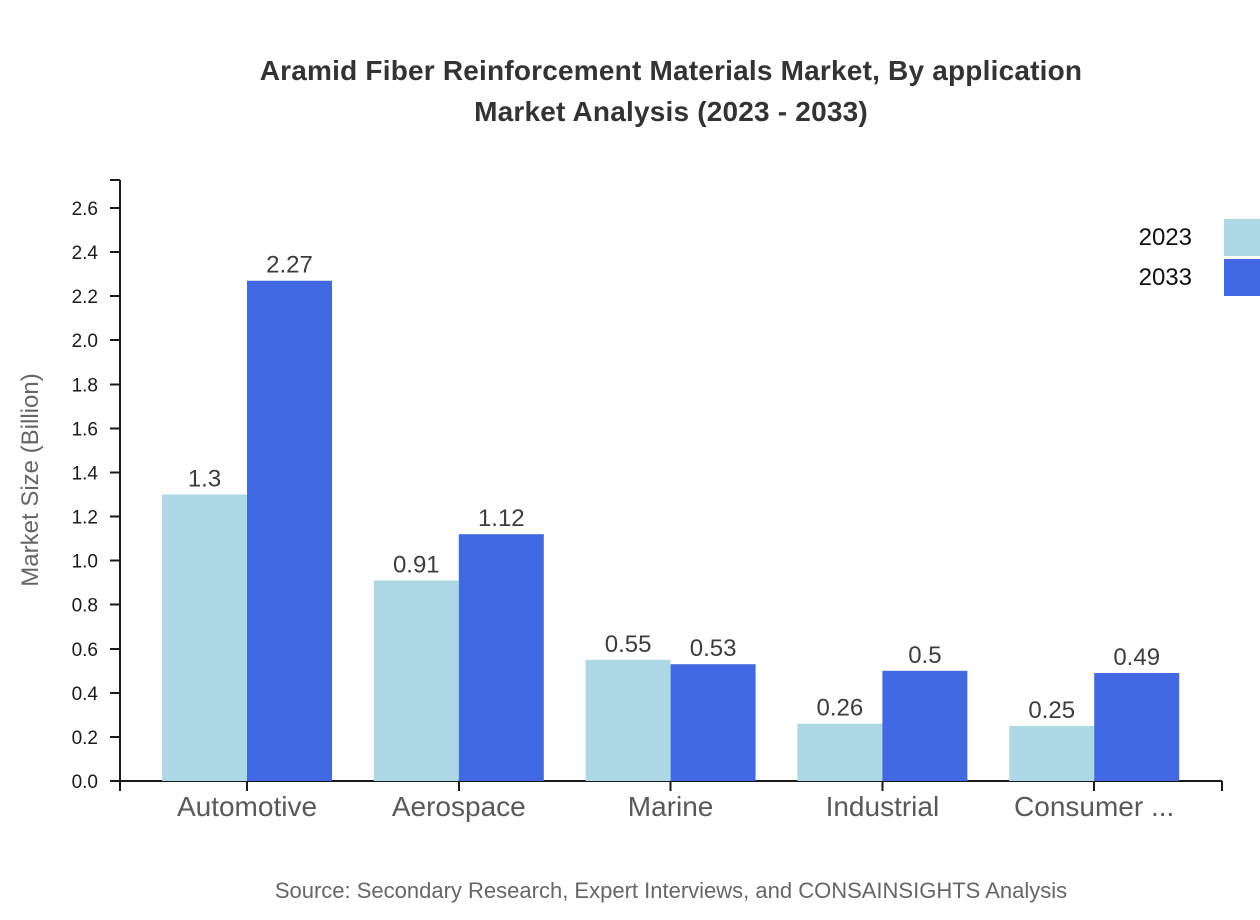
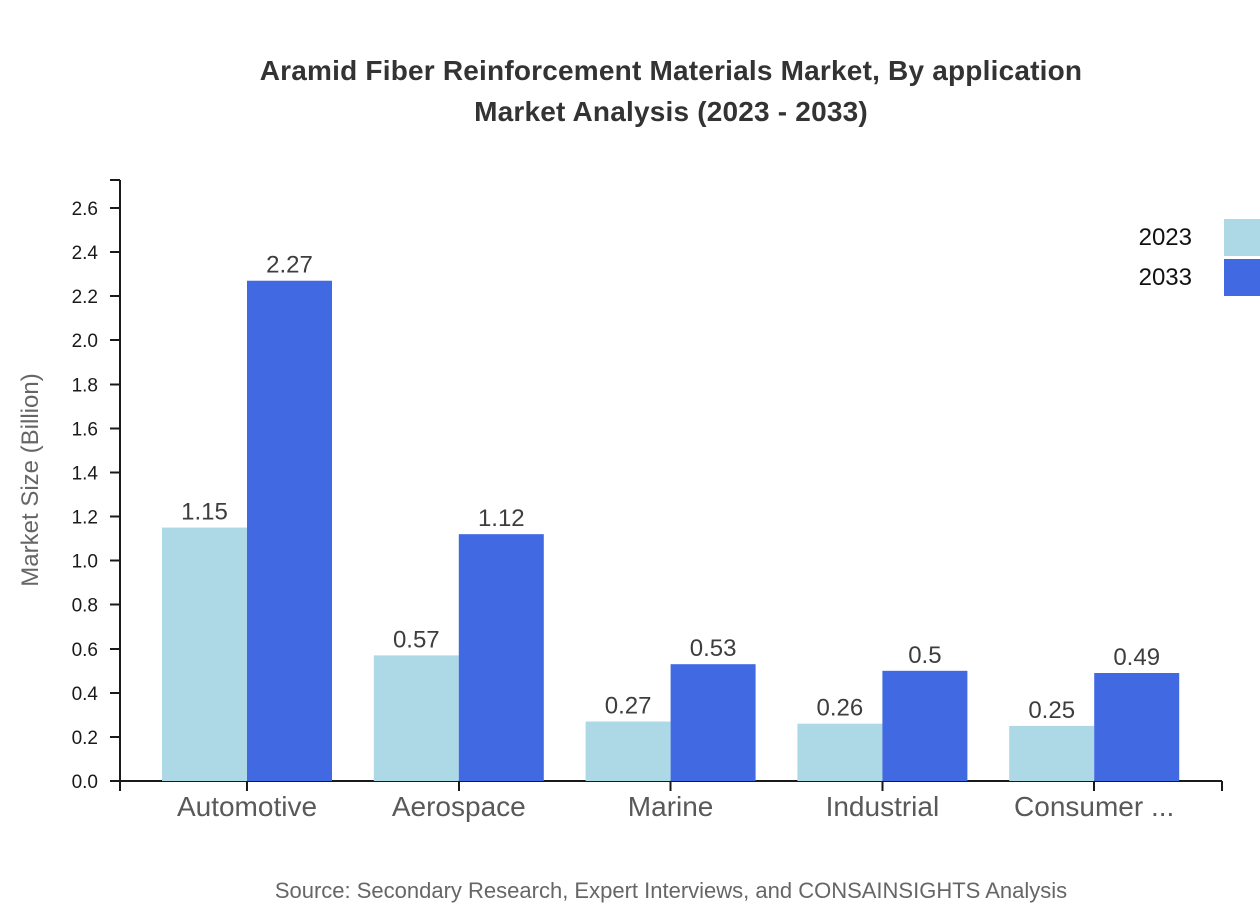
2023/Automotive: 1.3 -> 1.15
2023/Aerospace: 0.91 -> 0.57
2023/Marine: 0.55 -> 0.27
